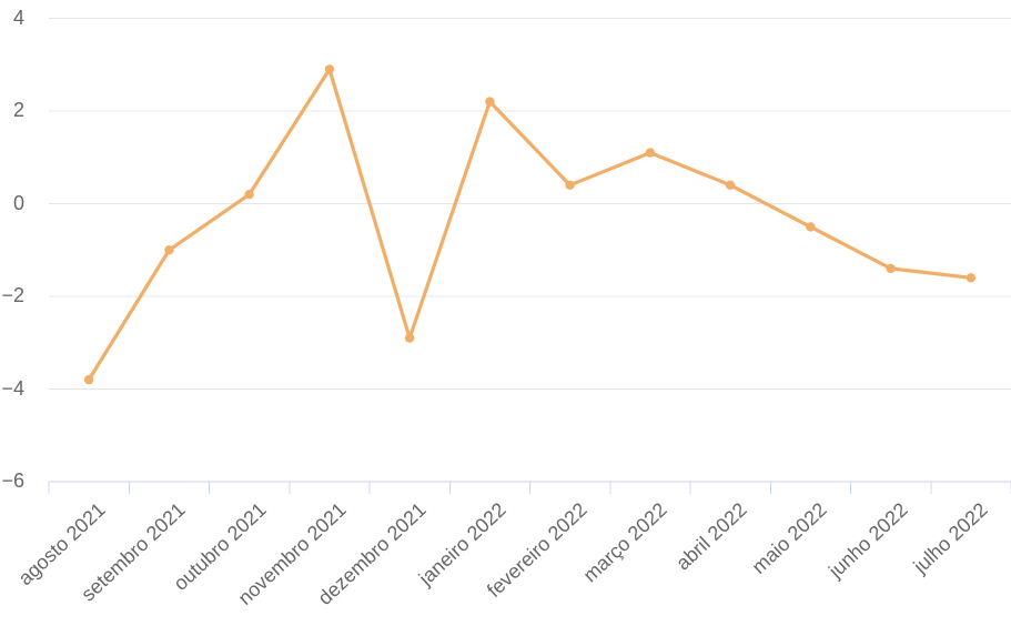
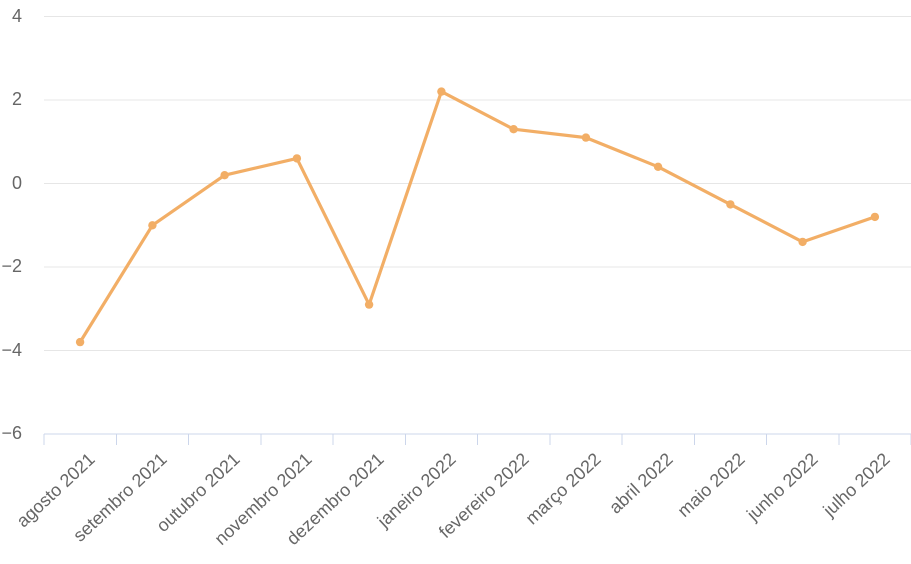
novembro 2021: 2.9 -> 0.6
fevereiro 2022: 0.4 -> 1.3
julho 2022: -1.6 -> -0.8
